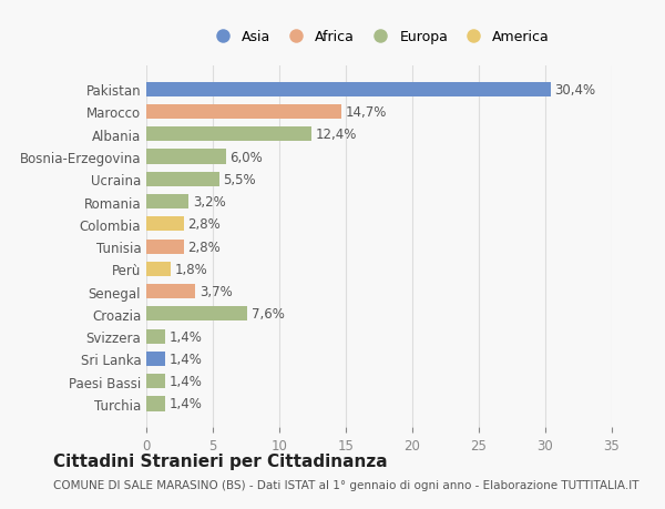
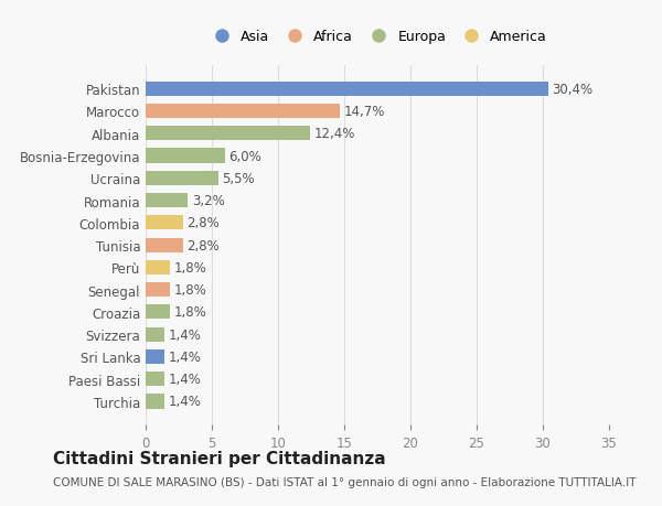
Senegal: 3,7% -> 1,8%
Croazia: 7,6% -> 1,8%
